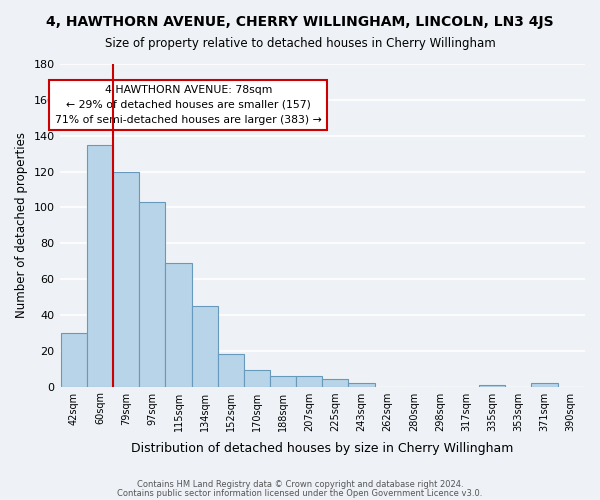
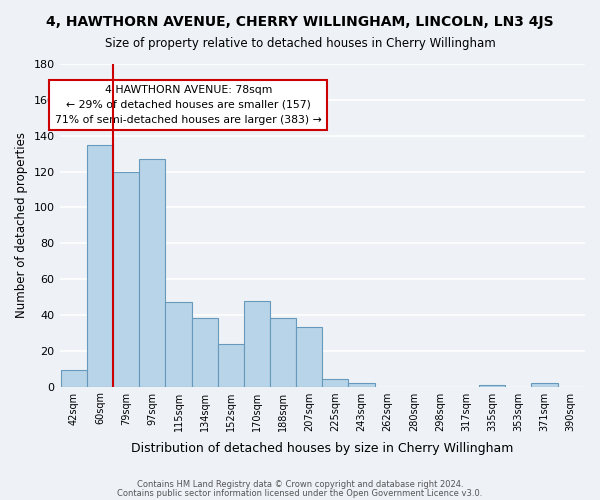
42sqm: 30 -> 9
97sqm: 103 -> 127
115sqm: 69 -> 47
134sqm: 45 -> 38
152sqm: 18 -> 24
170sqm: 9 -> 48
188sqm: 6 -> 38
207sqm: 6 -> 33
